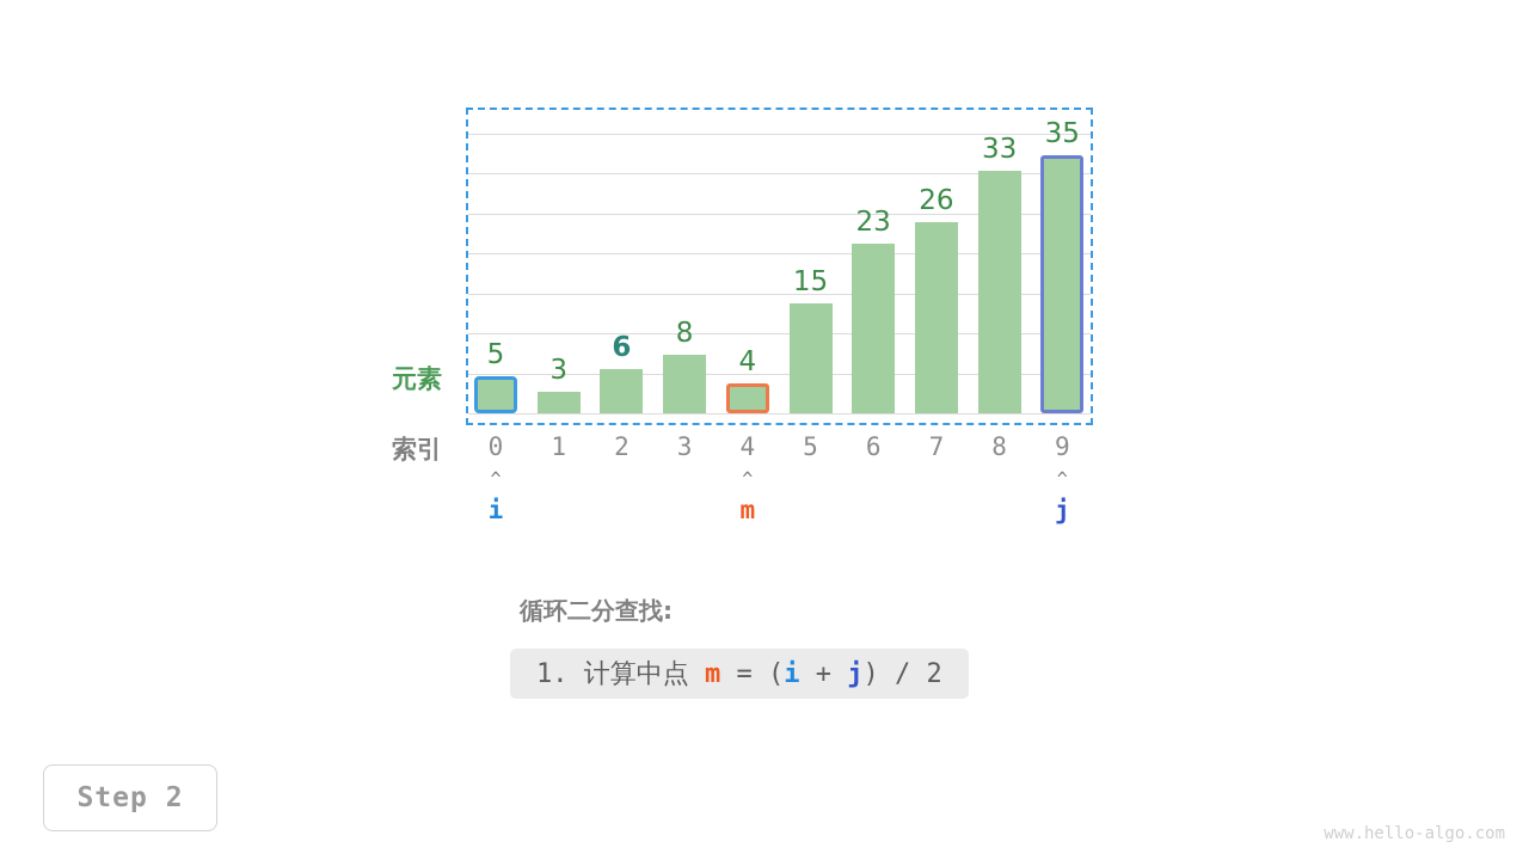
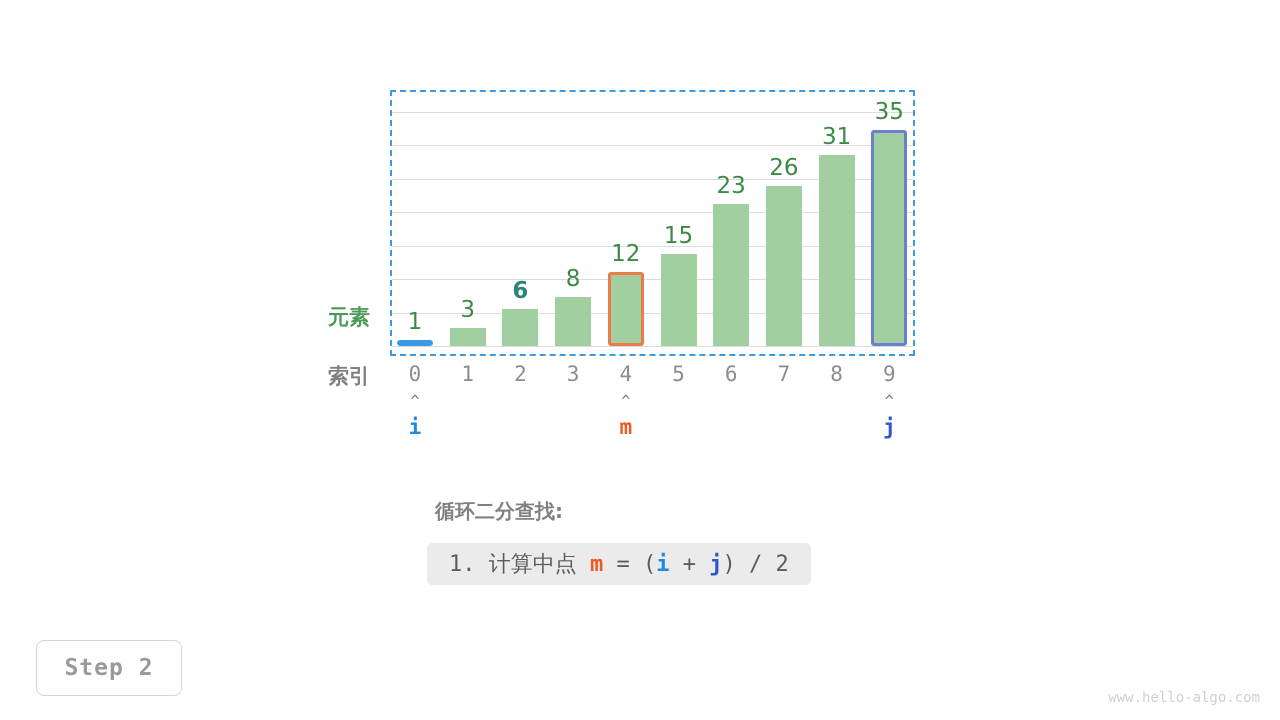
0: 5 -> 1
4: 4 -> 12
8: 33 -> 31
